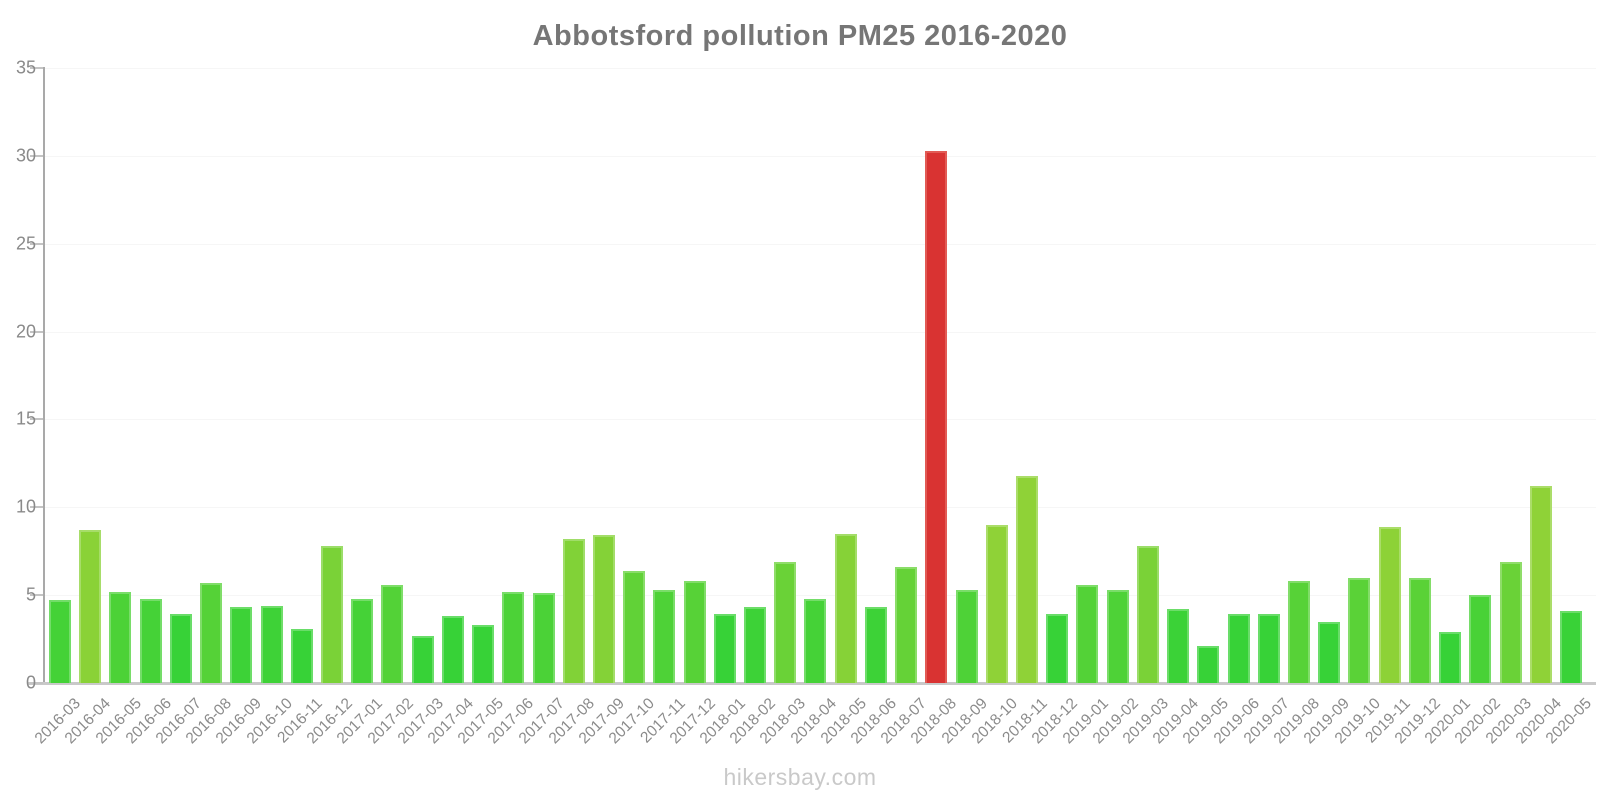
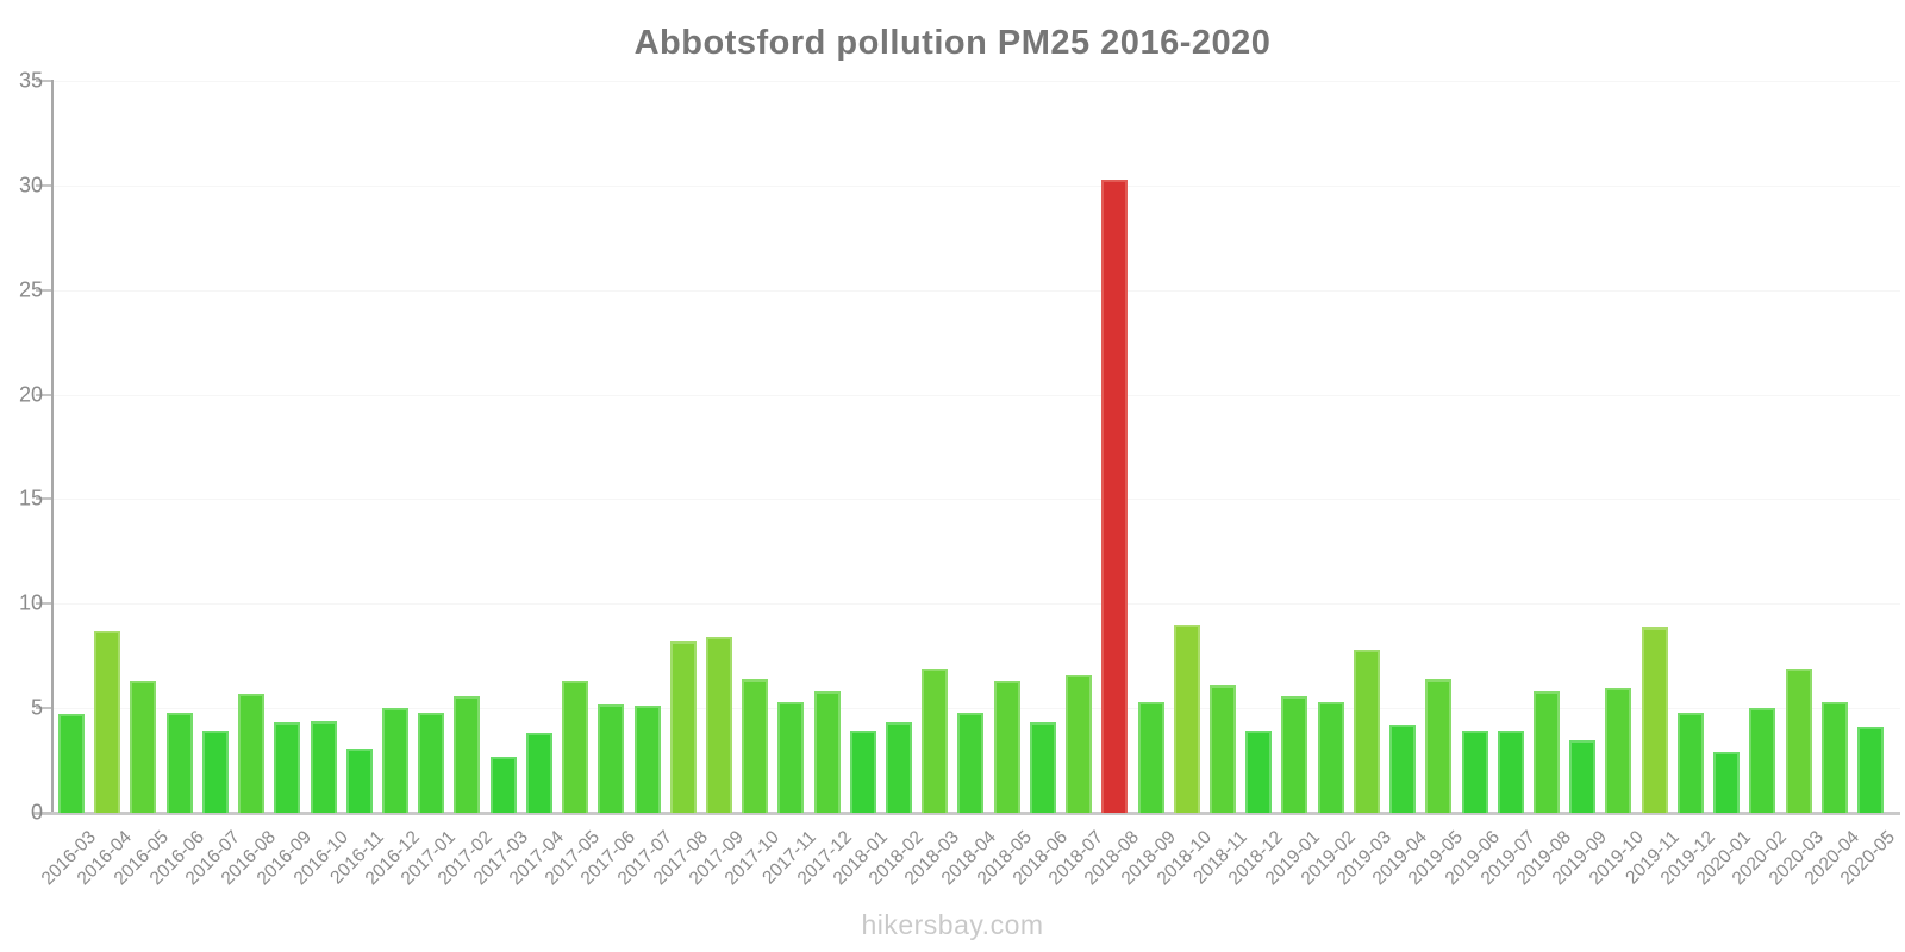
2016-05: 5.2 -> 6.3
2016-12: 7.8 -> 5.0
2017-05: 3.3 -> 6.3
2018-05: 8.5 -> 6.3
2018-11: 11.8 -> 6.1
2019-05: 2.1 -> 6.4
2019-12: 6.0 -> 4.8
2020-04: 11.2 -> 5.3
